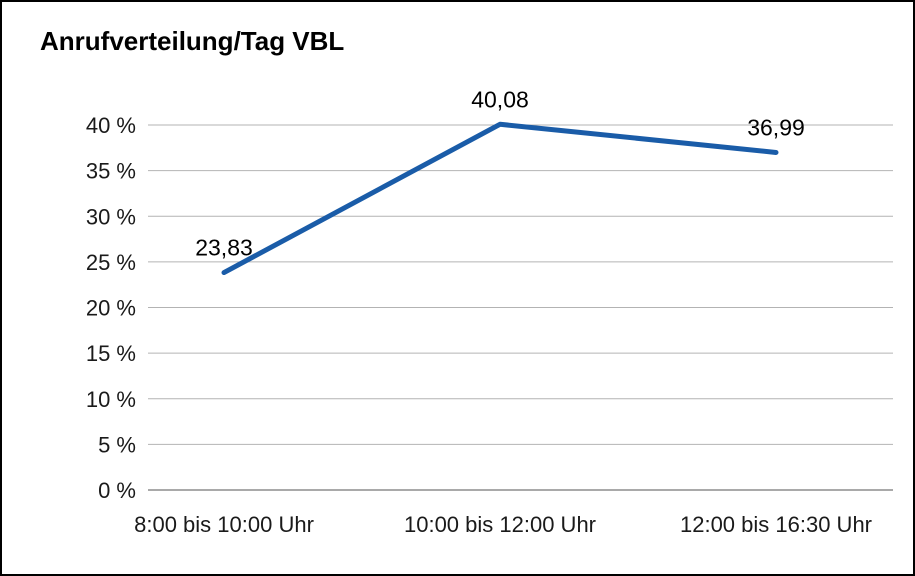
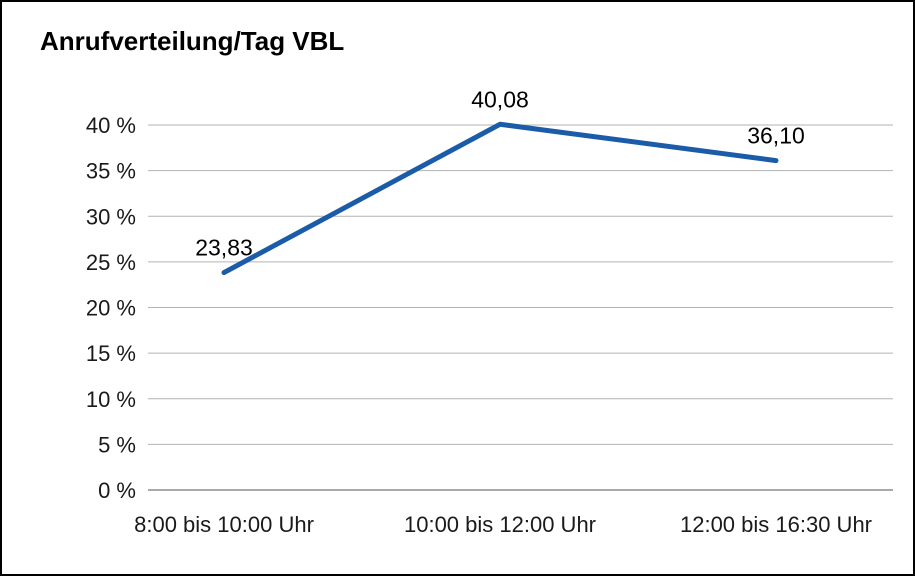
12:00 bis 16:30 Uhr: 36,99 -> 36,10
